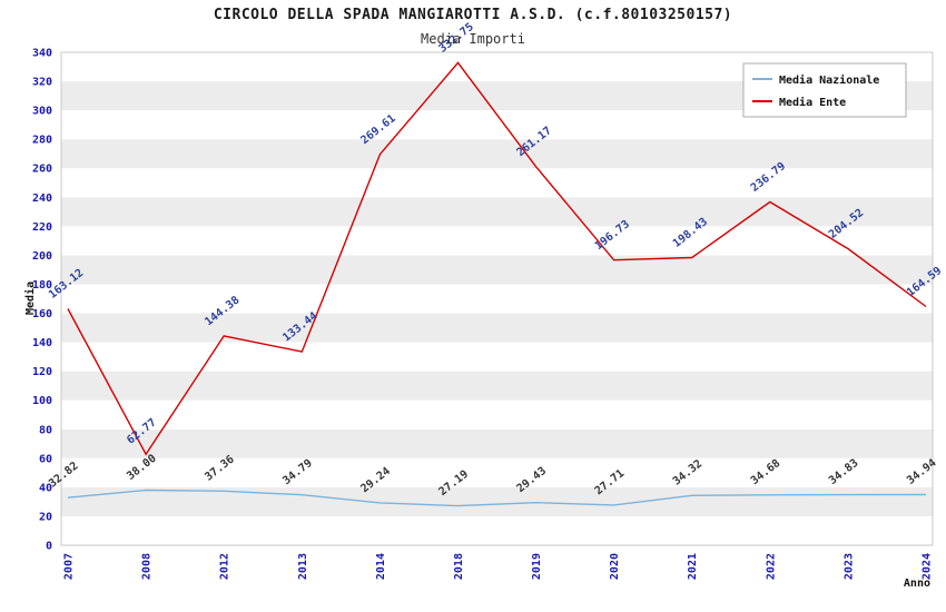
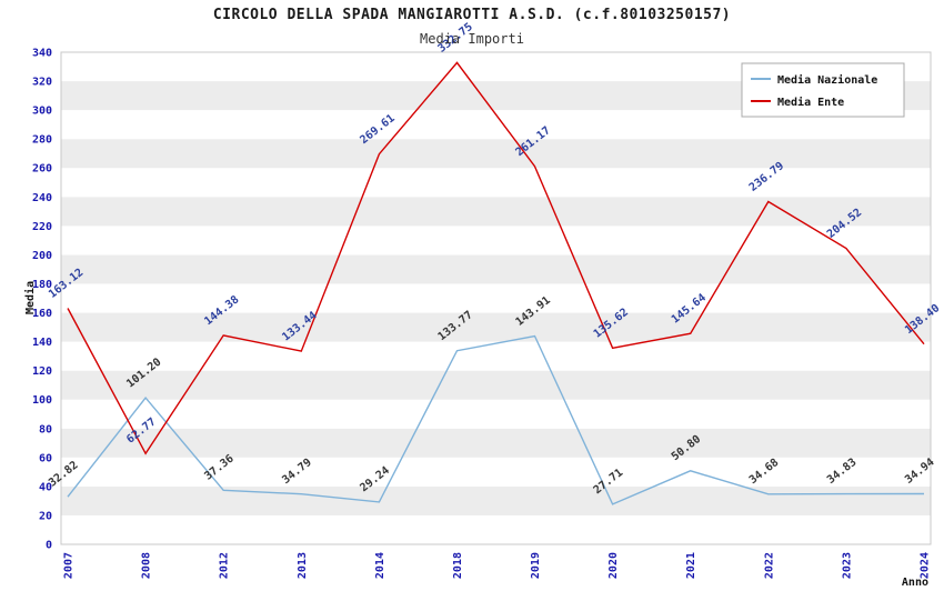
Media Nazionale/2008: 38.00 -> 101.20
Media Nazionale/2018: 27.19 -> 133.77
Media Nazionale/2019: 29.43 -> 143.91
Media Ente/2020: 196.73 -> 135.62
Media Nazionale/2021: 34.32 -> 50.80
Media Ente/2021: 198.43 -> 145.64
Media Ente/2024: 164.59 -> 138.40
